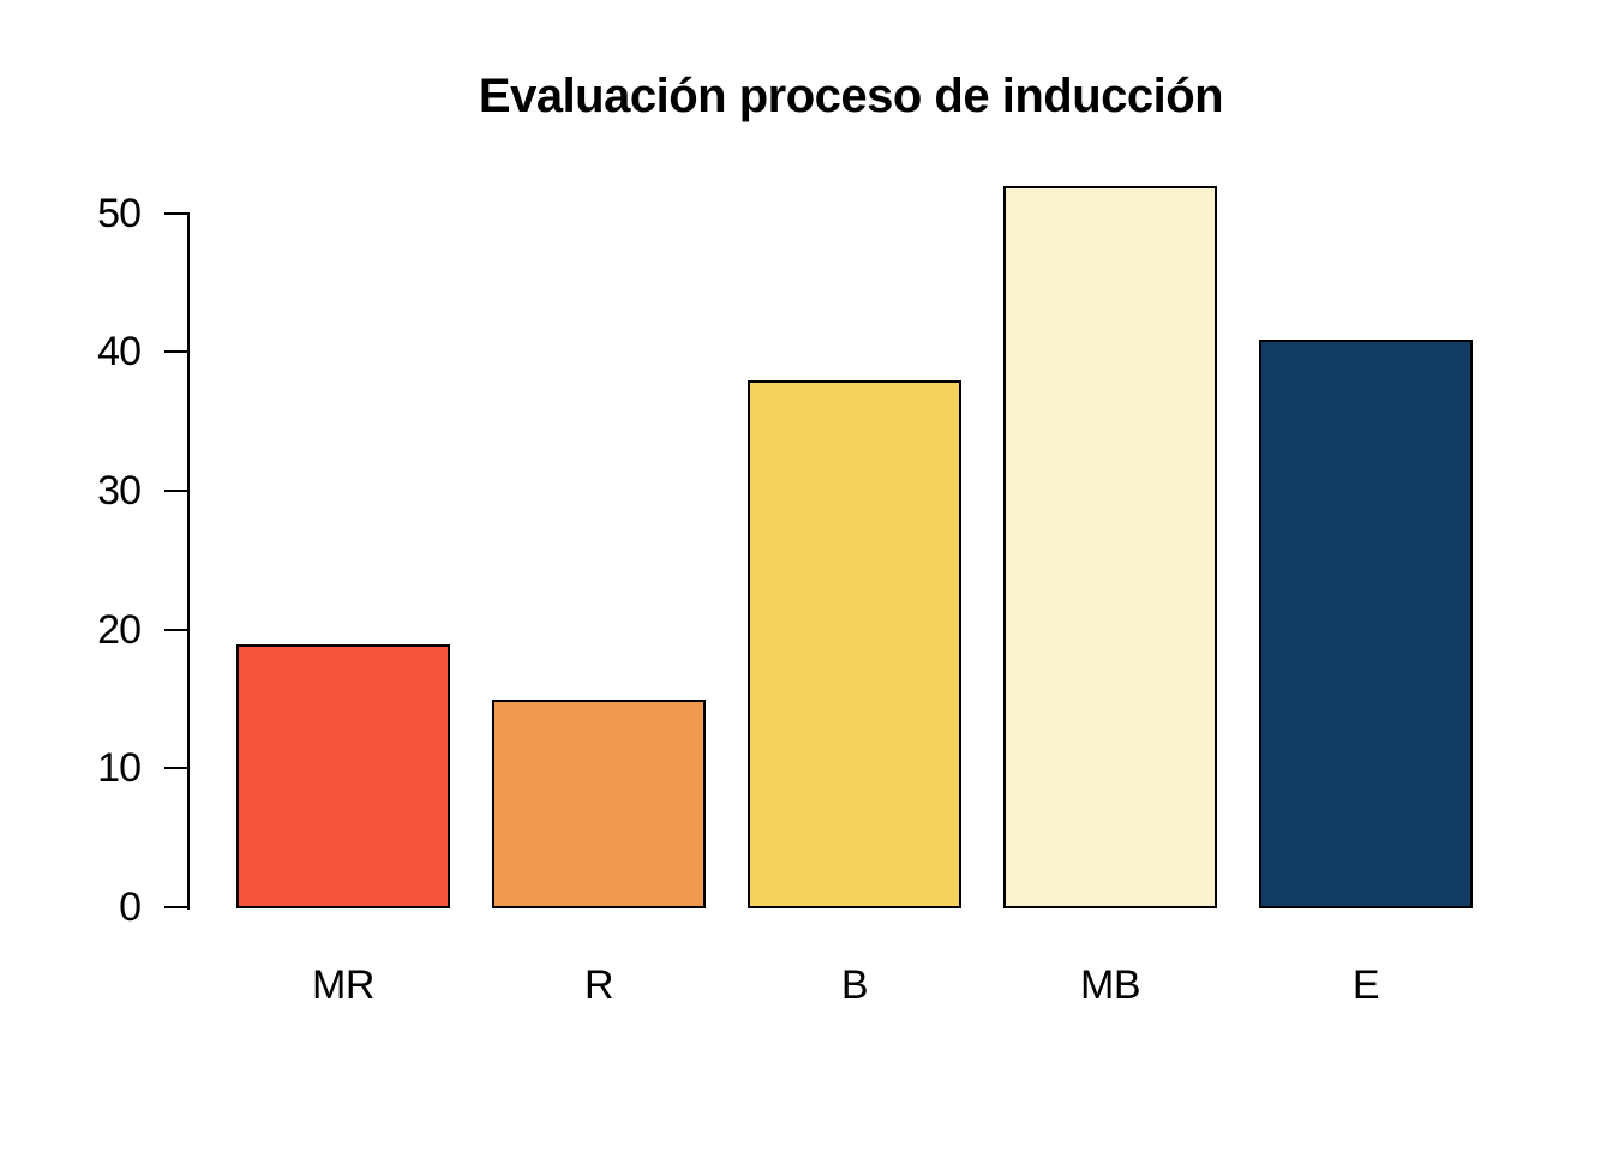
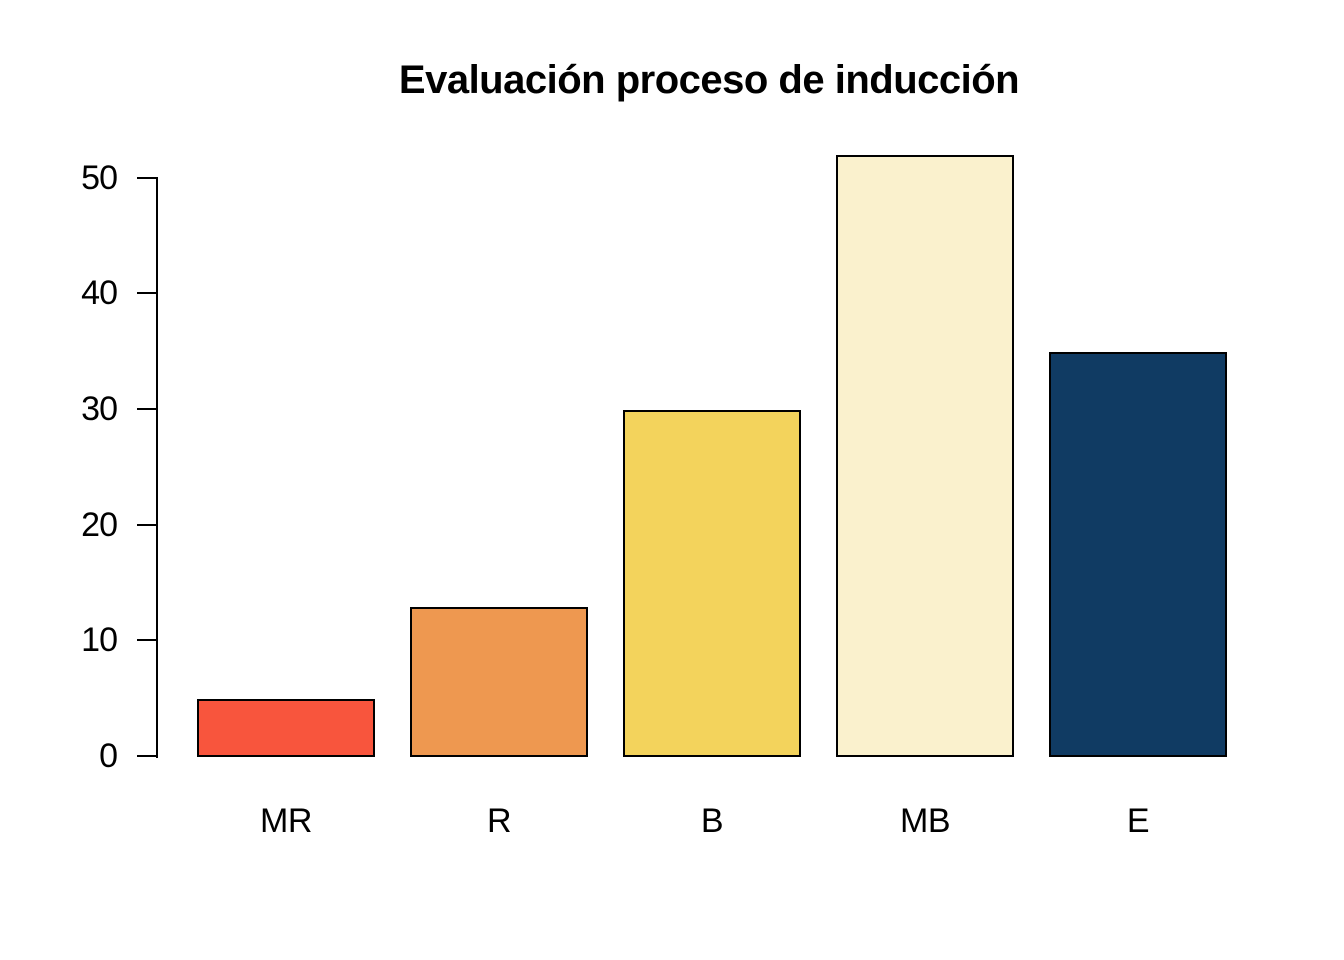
MR: 19 -> 5
R: 15 -> 13
B: 38 -> 30
E: 41 -> 35
